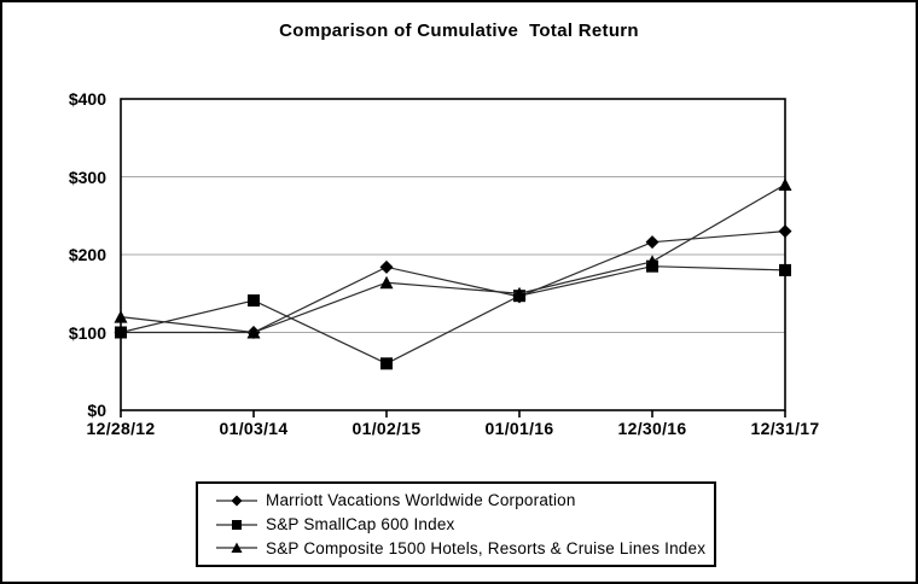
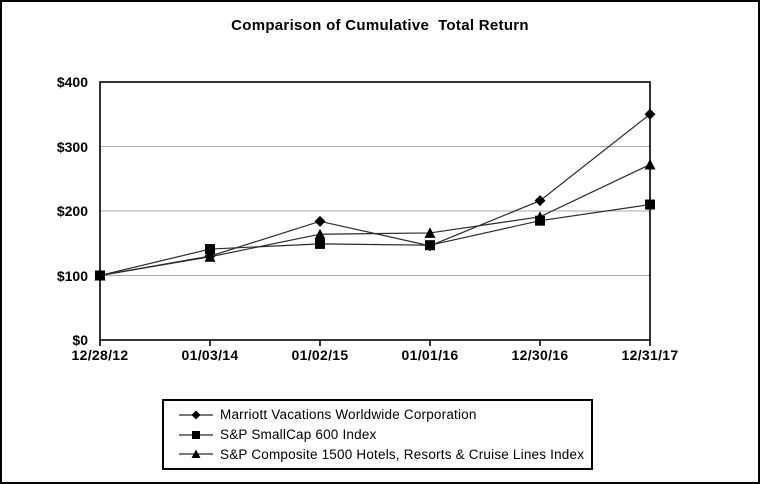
S&P Composite 1500 Hotels, Resorts & Cruise Lines Index/12/28/12: $120 -> $100
Marriott Vacations Worldwide Corporation/01/03/14: $100 -> $130
S&P Composite 1500 Hotels, Resorts & Cruise Lines Index/01/03/14: $100 -> $130
S&P SmallCap 600 Index/01/02/15: $60 -> $150
S&P Composite 1500 Hotels, Resorts & Cruise Lines Index/01/01/16: $150 -> $170
Marriott Vacations Worldwide Corporation/12/31/17: $230 -> $350
S&P SmallCap 600 Index/12/31/17: $180 -> $210
S&P Composite 1500 Hotels, Resorts & Cruise Lines Index/12/31/17: $290 -> $270
